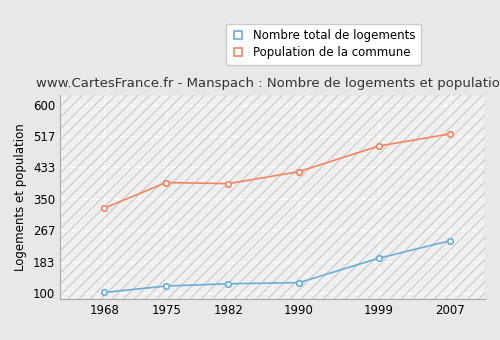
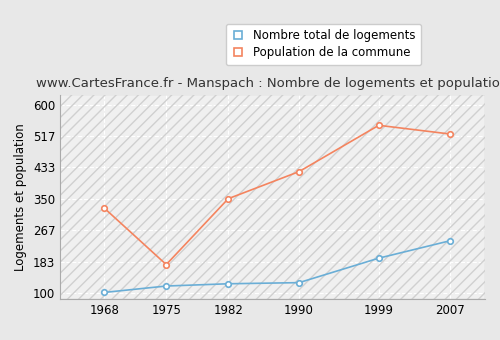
Population de la commune/1975: 393 -> 175
Population de la commune/1982: 390 -> 350
Population de la commune/1999: 490 -> 545
